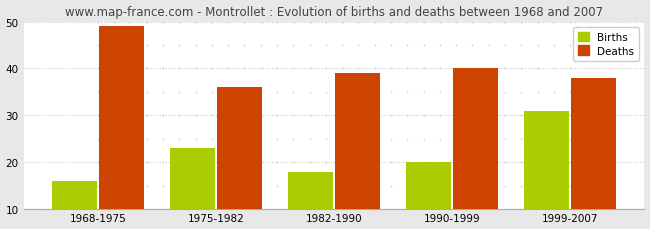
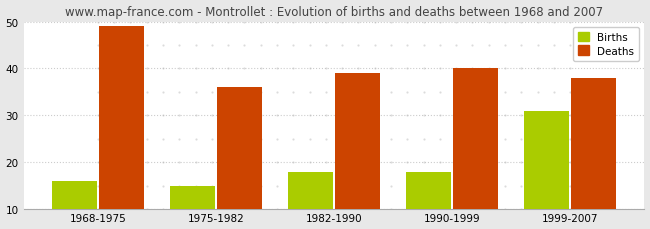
Births/1975-1982: 23 -> 15
Births/1990-1999: 20 -> 18
